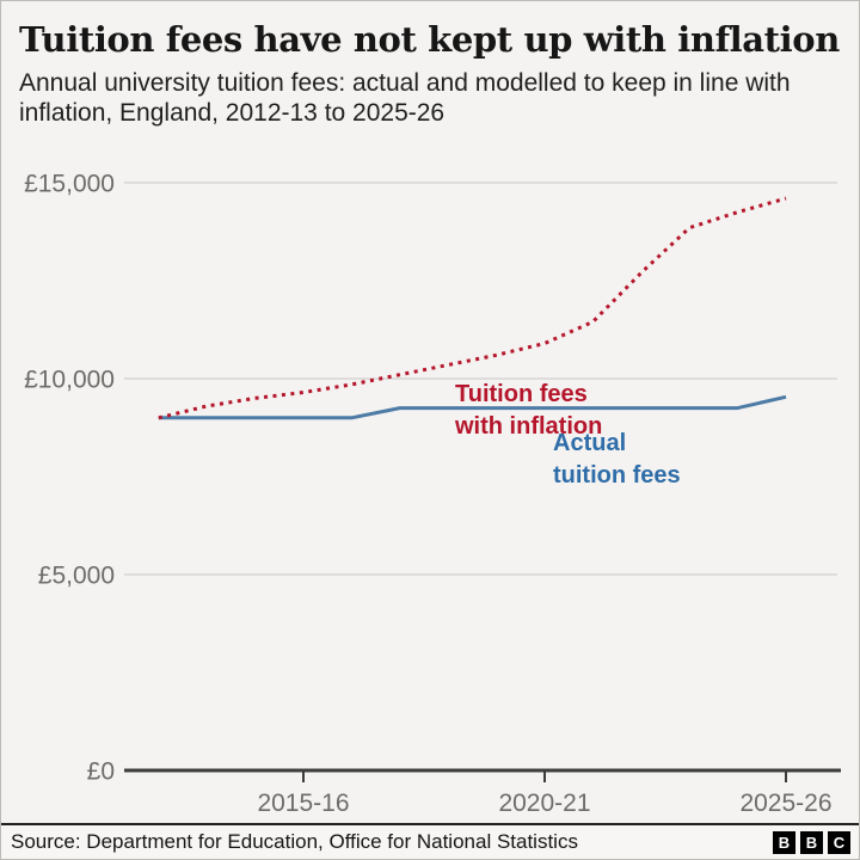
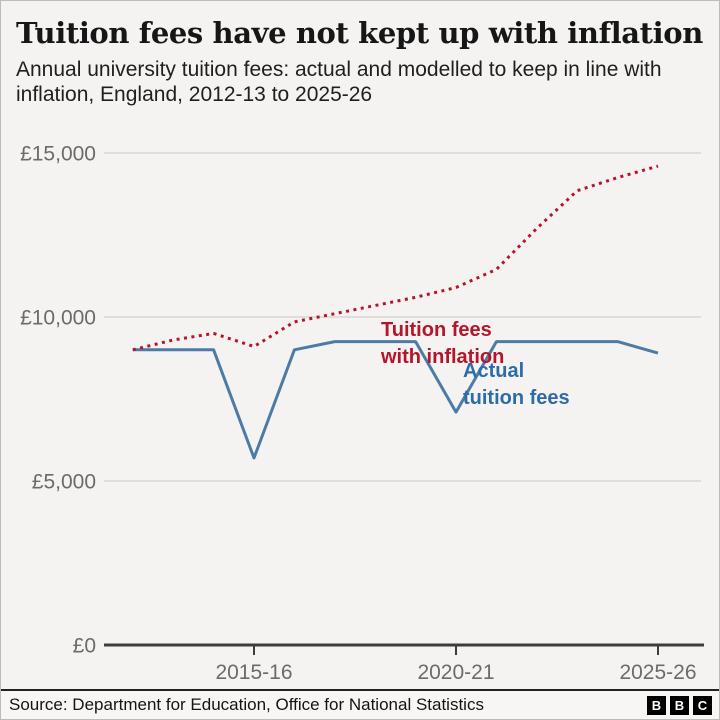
Tuition fees with inflation/2015-16: £9600 -> £9100
Actual tuition fees/2015-16: £9000 -> £5700
Actual tuition fees/2020-21: £9200 -> £7100
Actual tuition fees/2025-26: £9500 -> £8900
